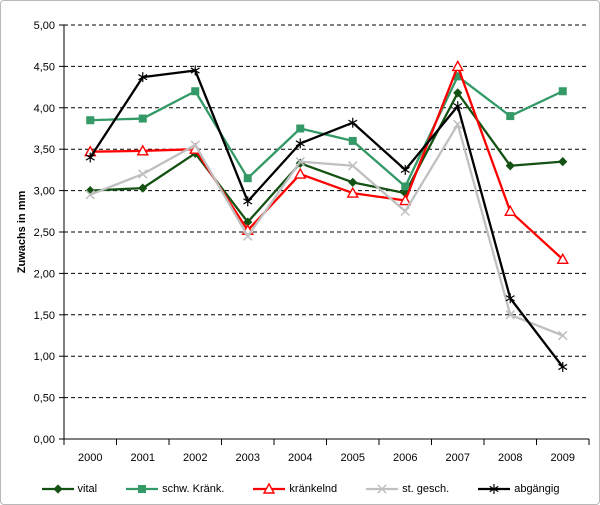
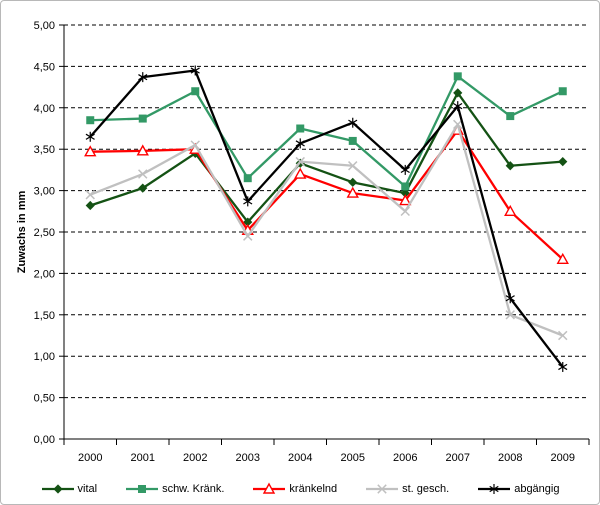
vital/2000: 3,0 -> 2,8
abgängig/2000: 3,4 -> 3,6
kränkelnd/2007: 4,5 -> 3,7
